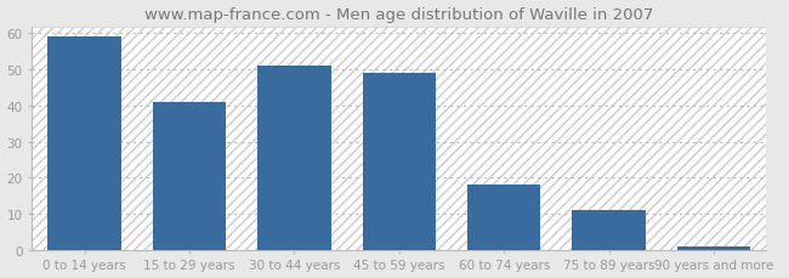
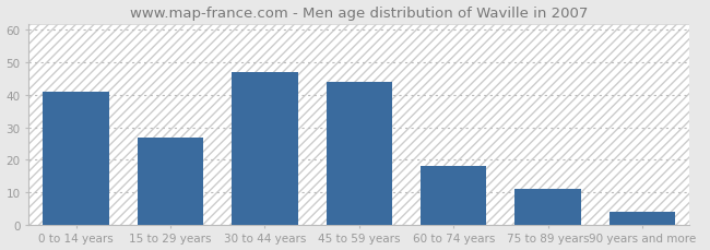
0 to 14 years: 59 -> 41
15 to 29 years: 41 -> 27
30 to 44 years: 51 -> 47
45 to 59 years: 49 -> 44
90 years and more: 1 -> 4
